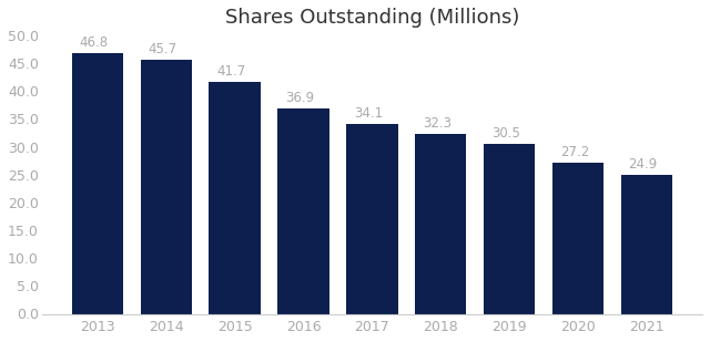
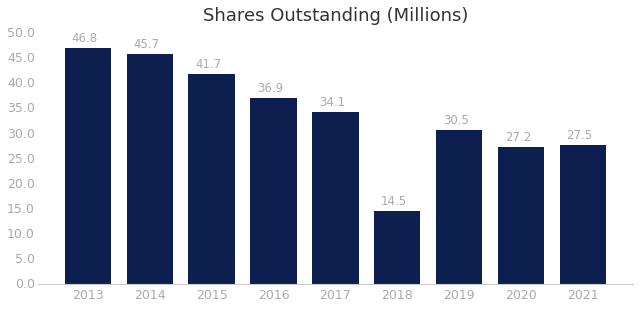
2018: 32.3 -> 14.5
2021: 24.9 -> 27.5
